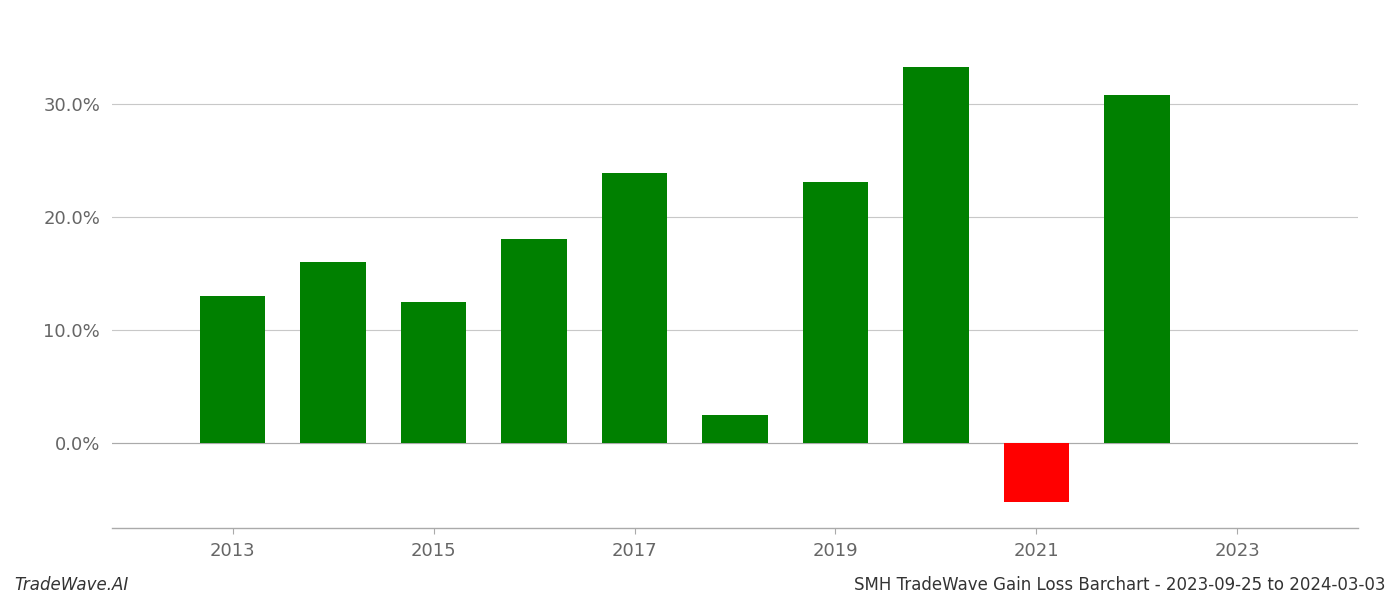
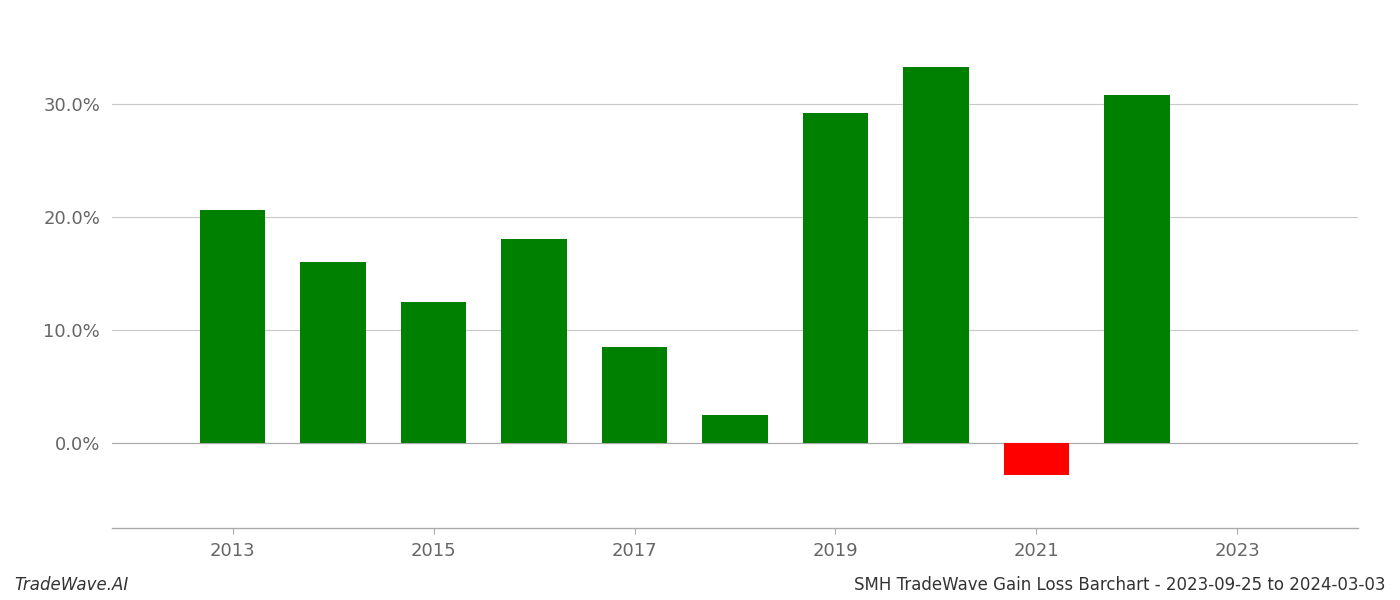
2013: 13.0% -> 20.6%
2017: 23.9% -> 8.5%
2019: 23.1% -> 29.2%
2021: -5.2% -> -2.8%
